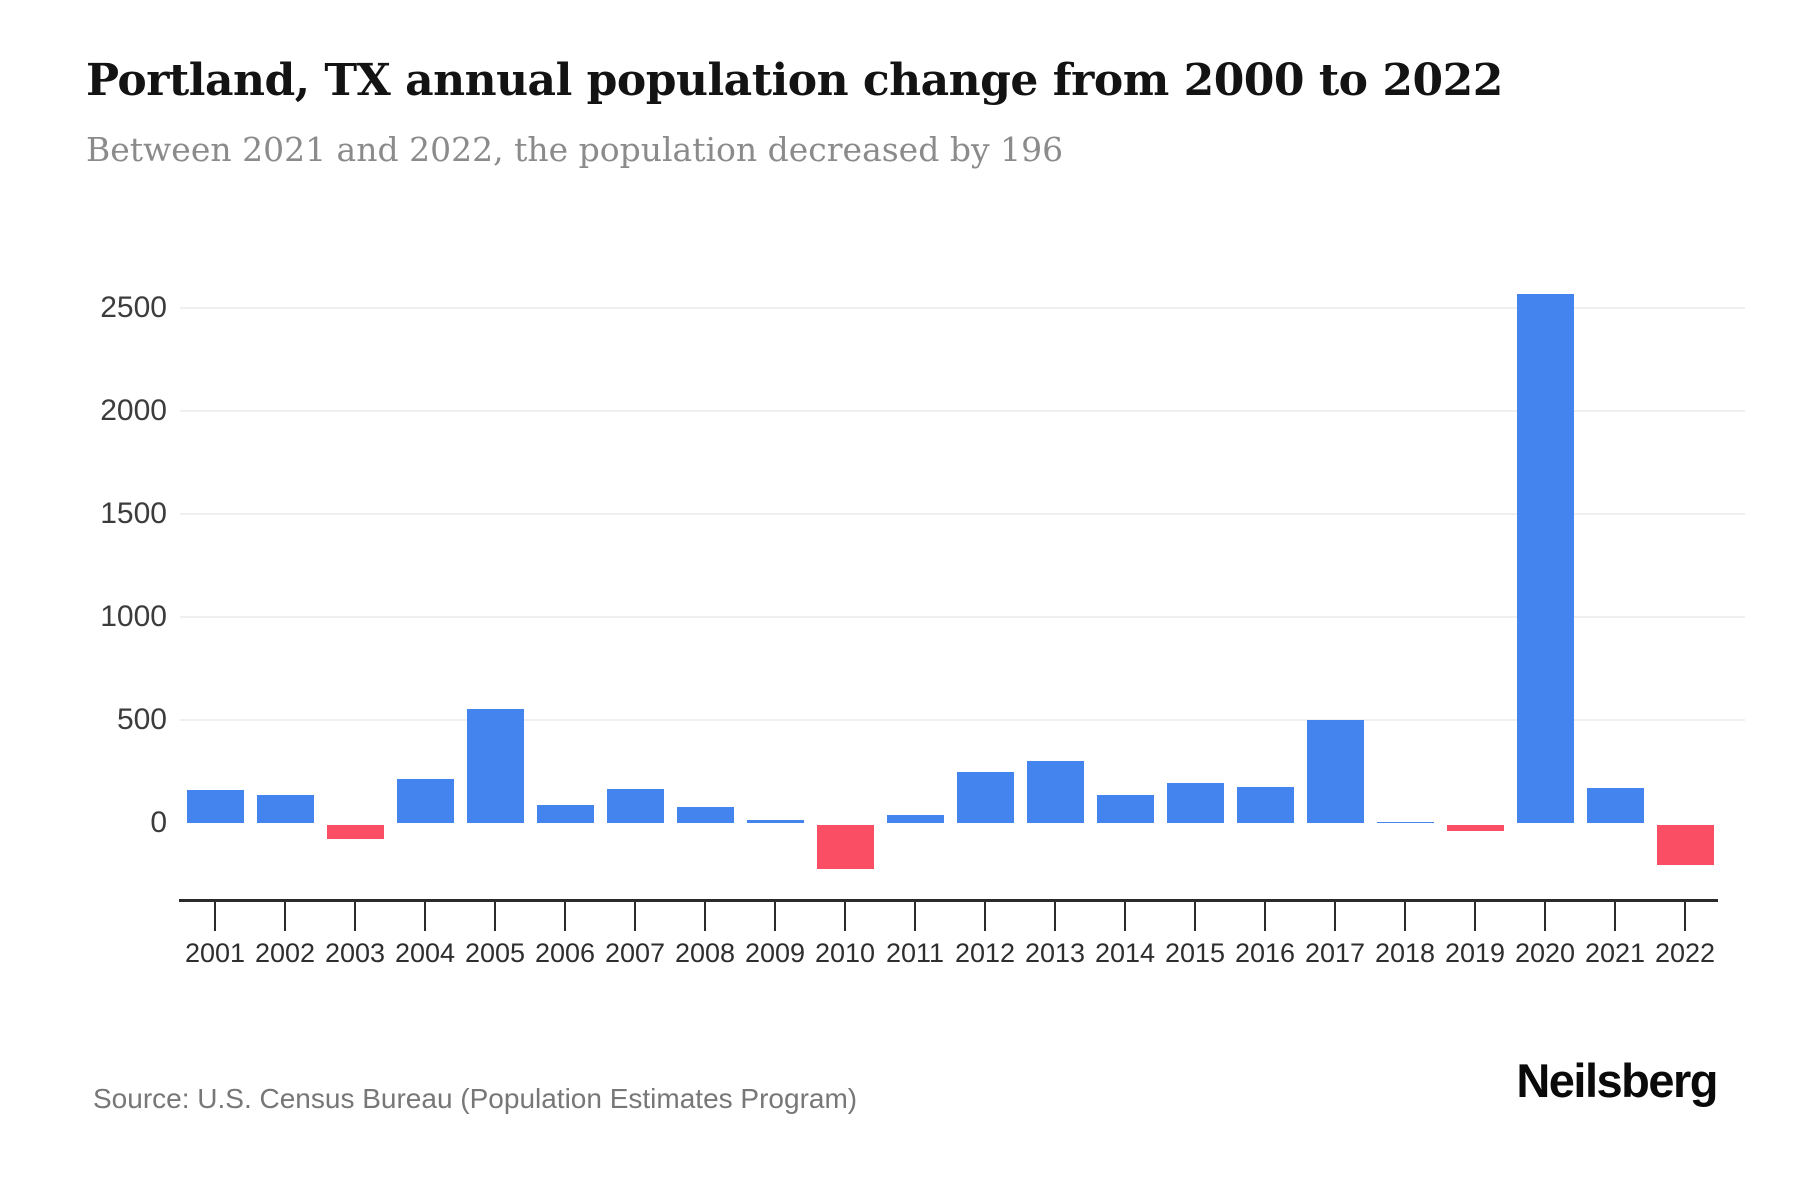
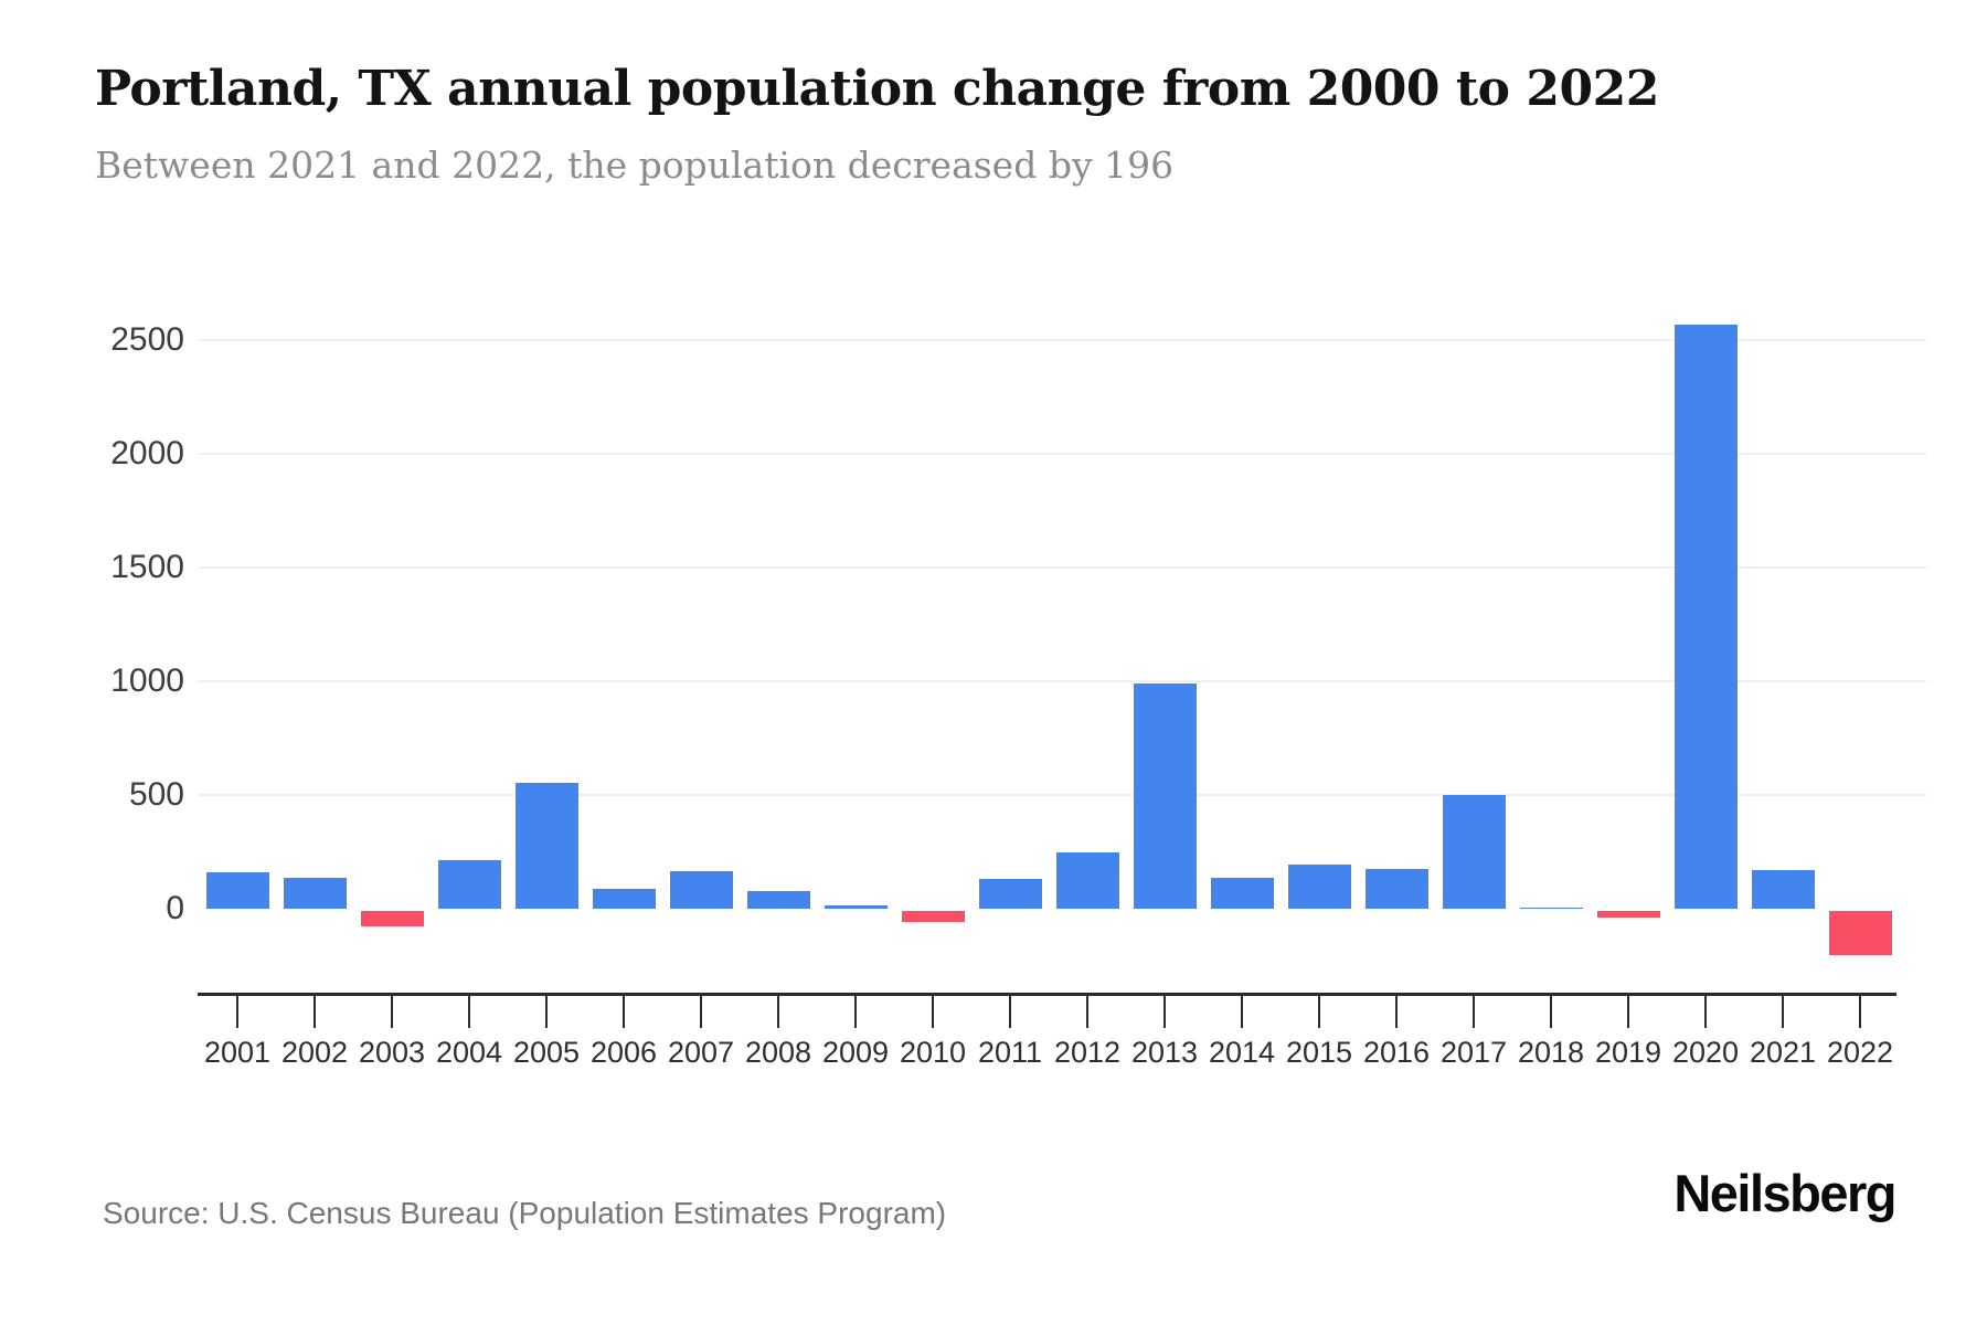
2010: -210 -> -50
2011: 40 -> 130
2013: 300 -> 990
